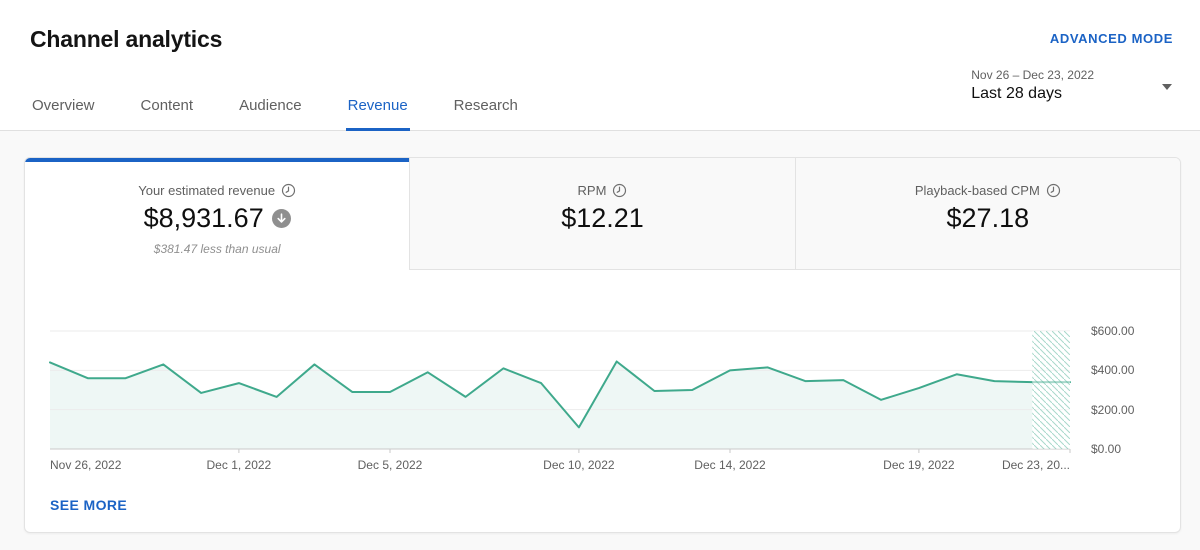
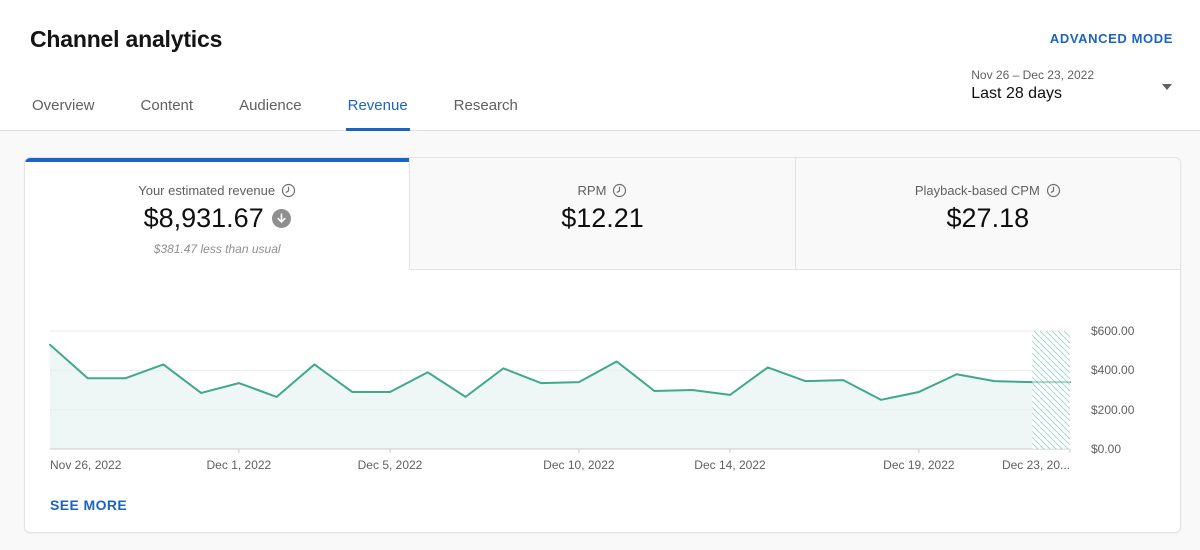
Nov 26, 2022: $440 -> $530
Dec 10, 2022: $110 -> $340
Dec 14, 2022: $400 -> $280
Dec 19, 2022: $310 -> $290
